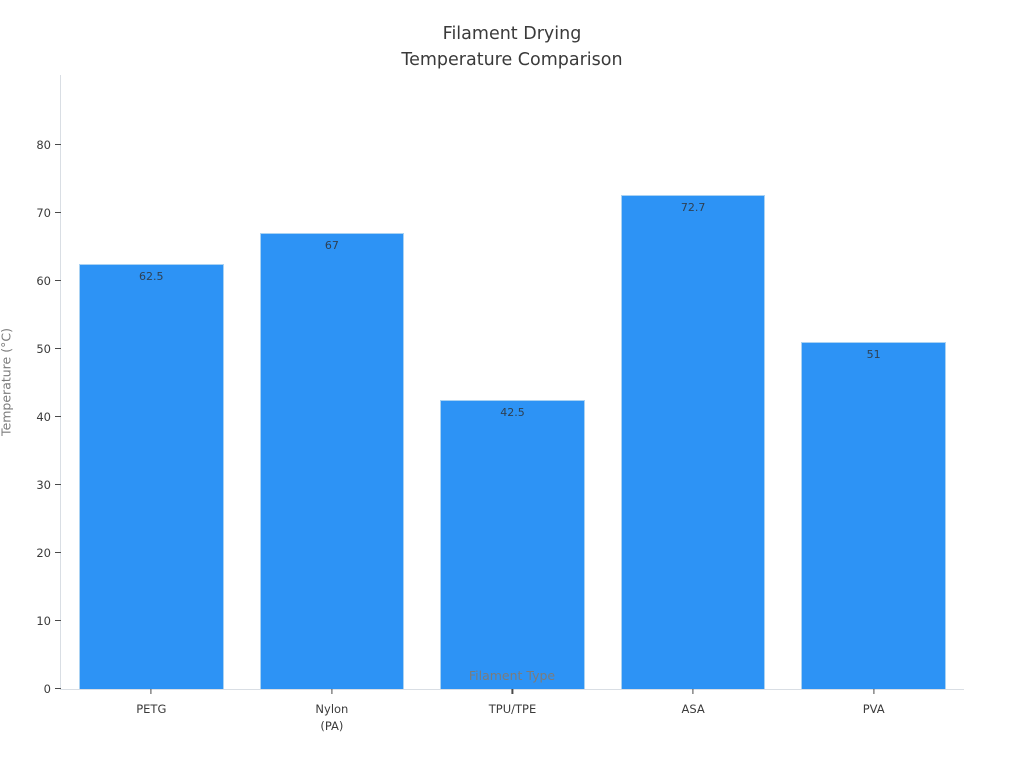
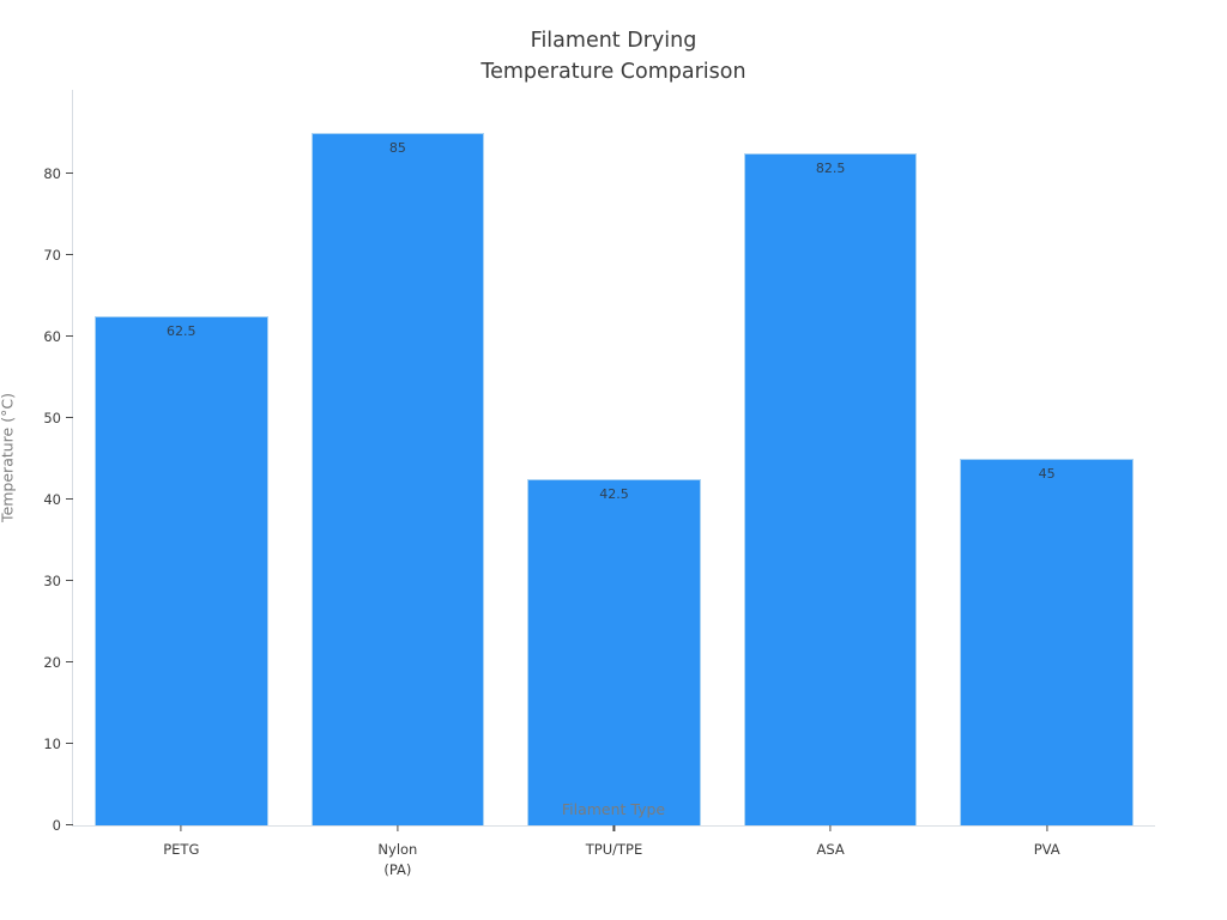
Nylon (PA): 67 -> 85
ASA: 72.7 -> 82.5
PVA: 51 -> 45
